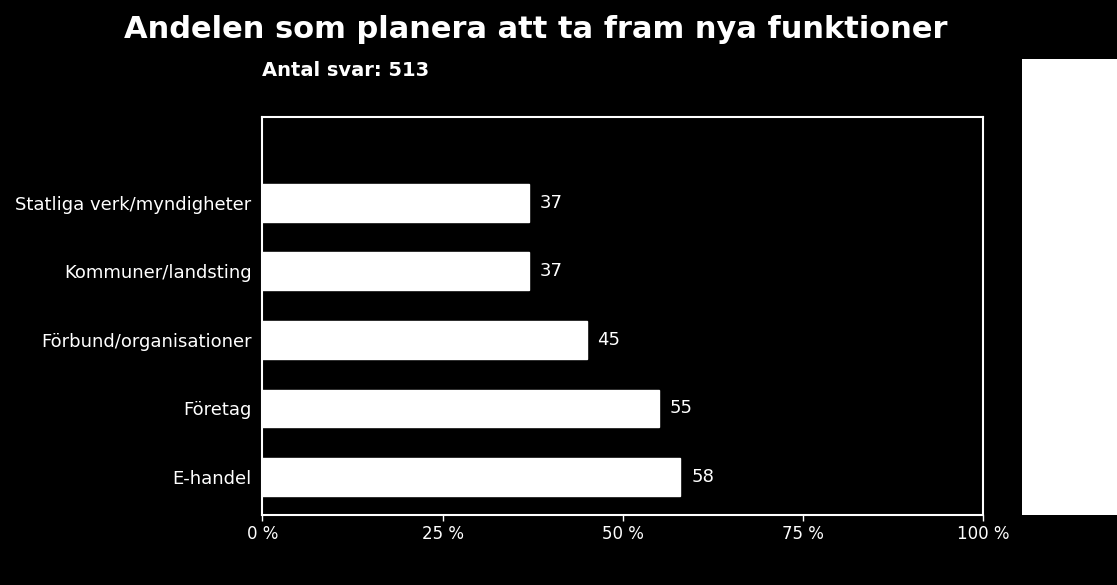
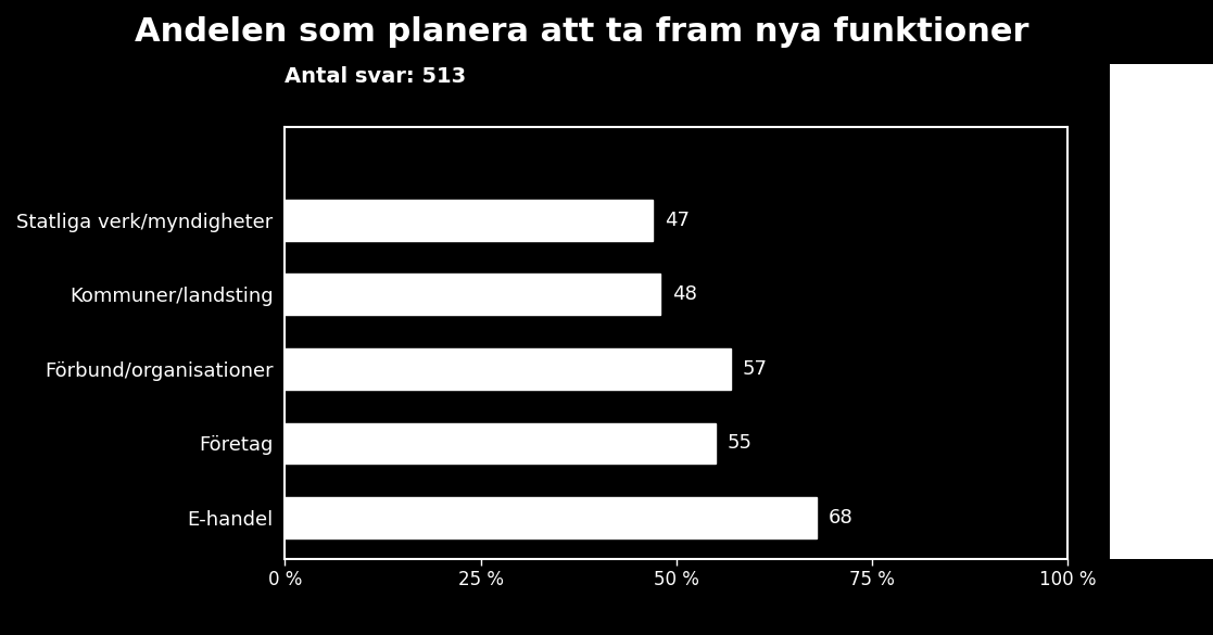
Statliga verk/myndigheter: 37 -> 47
Kommuner/landsting: 37 -> 48
Förbund/organisationer: 45 -> 57
E-handel: 58 -> 68
